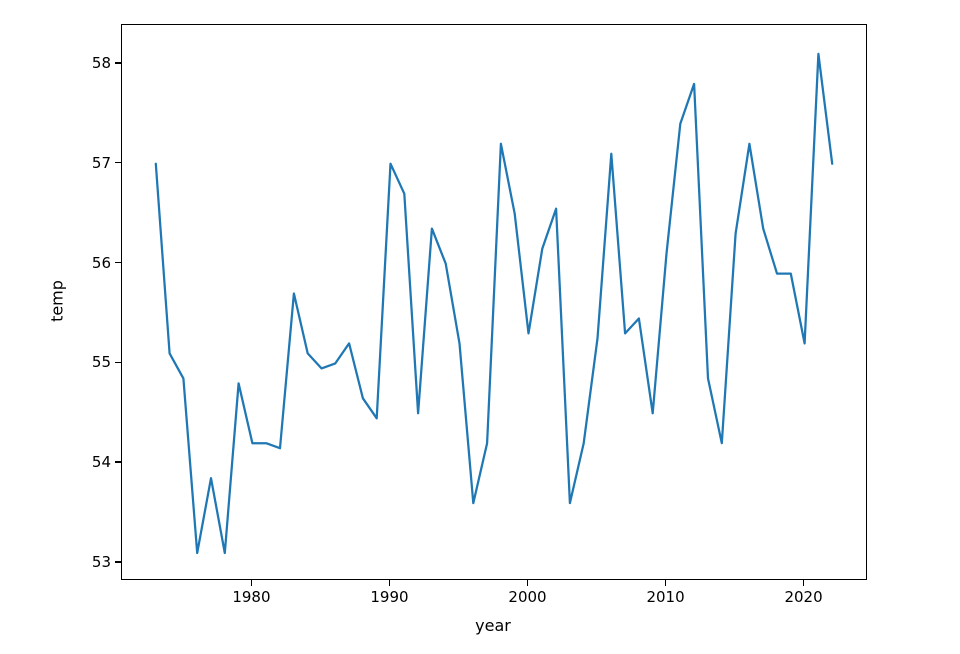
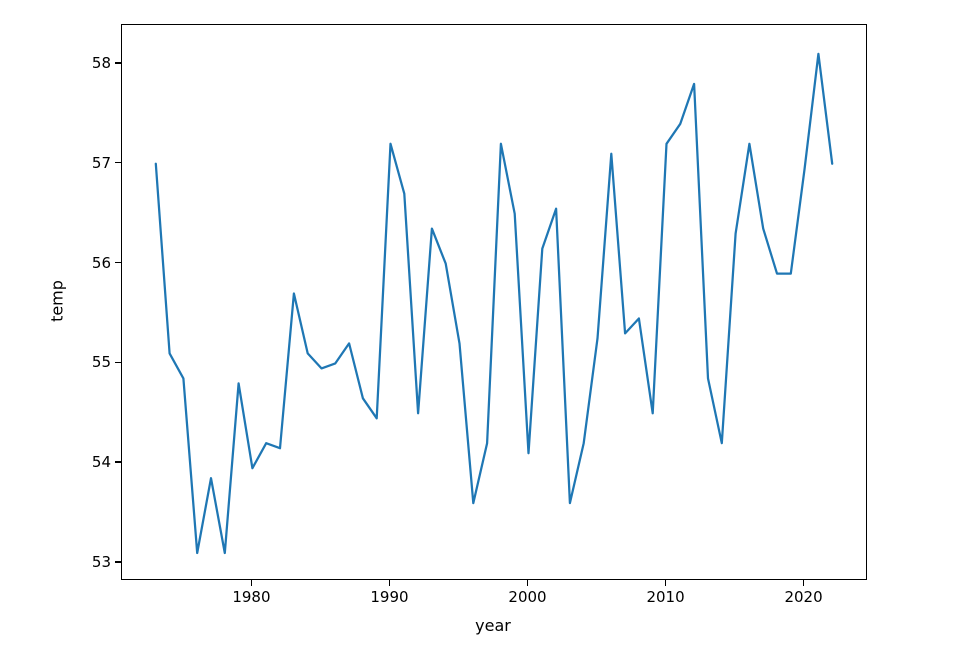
1980: 54.2 -> 54.0
1990: 57.0 -> 57.2
2000: 55.3 -> 54.1
2010: 56.1 -> 57.2
2020: 55.2 -> 57.0
